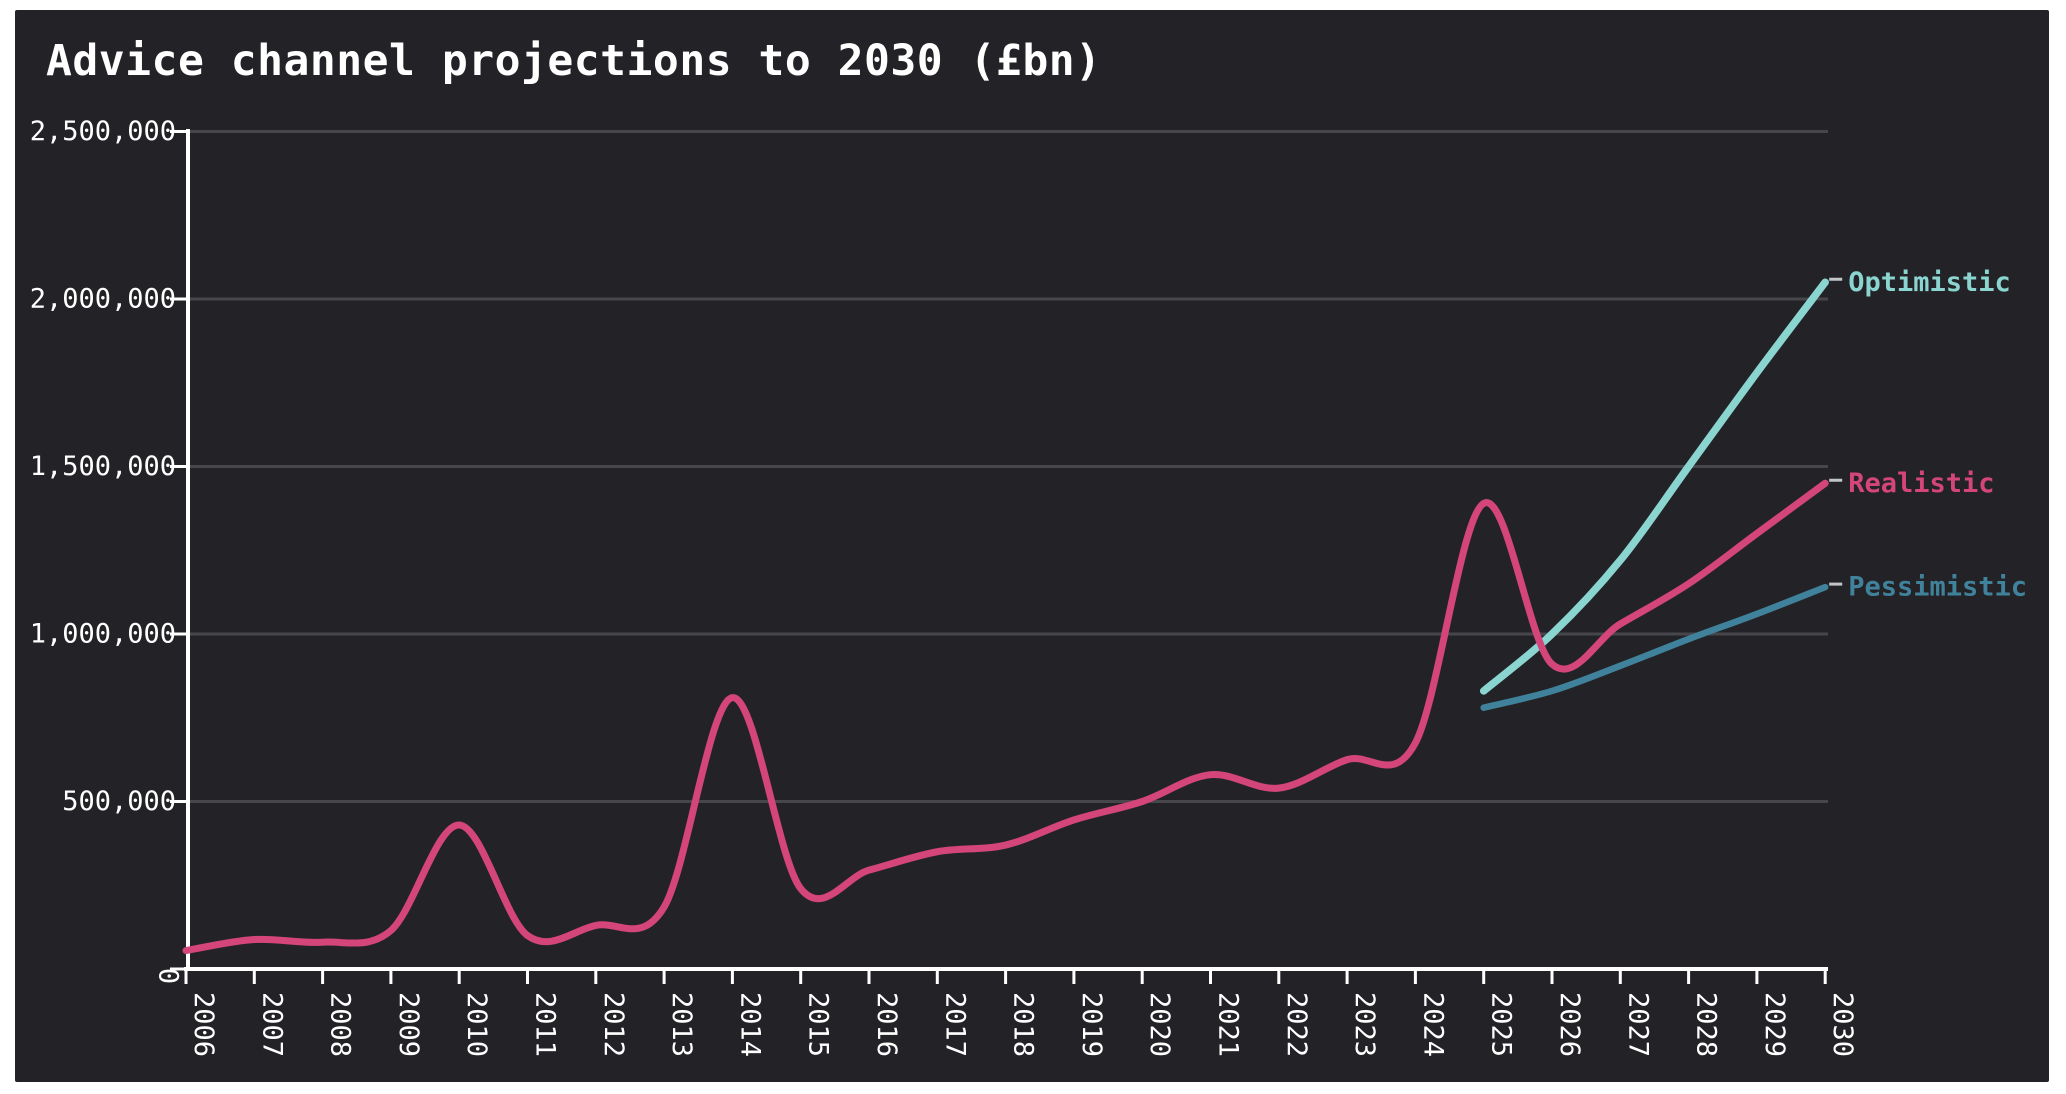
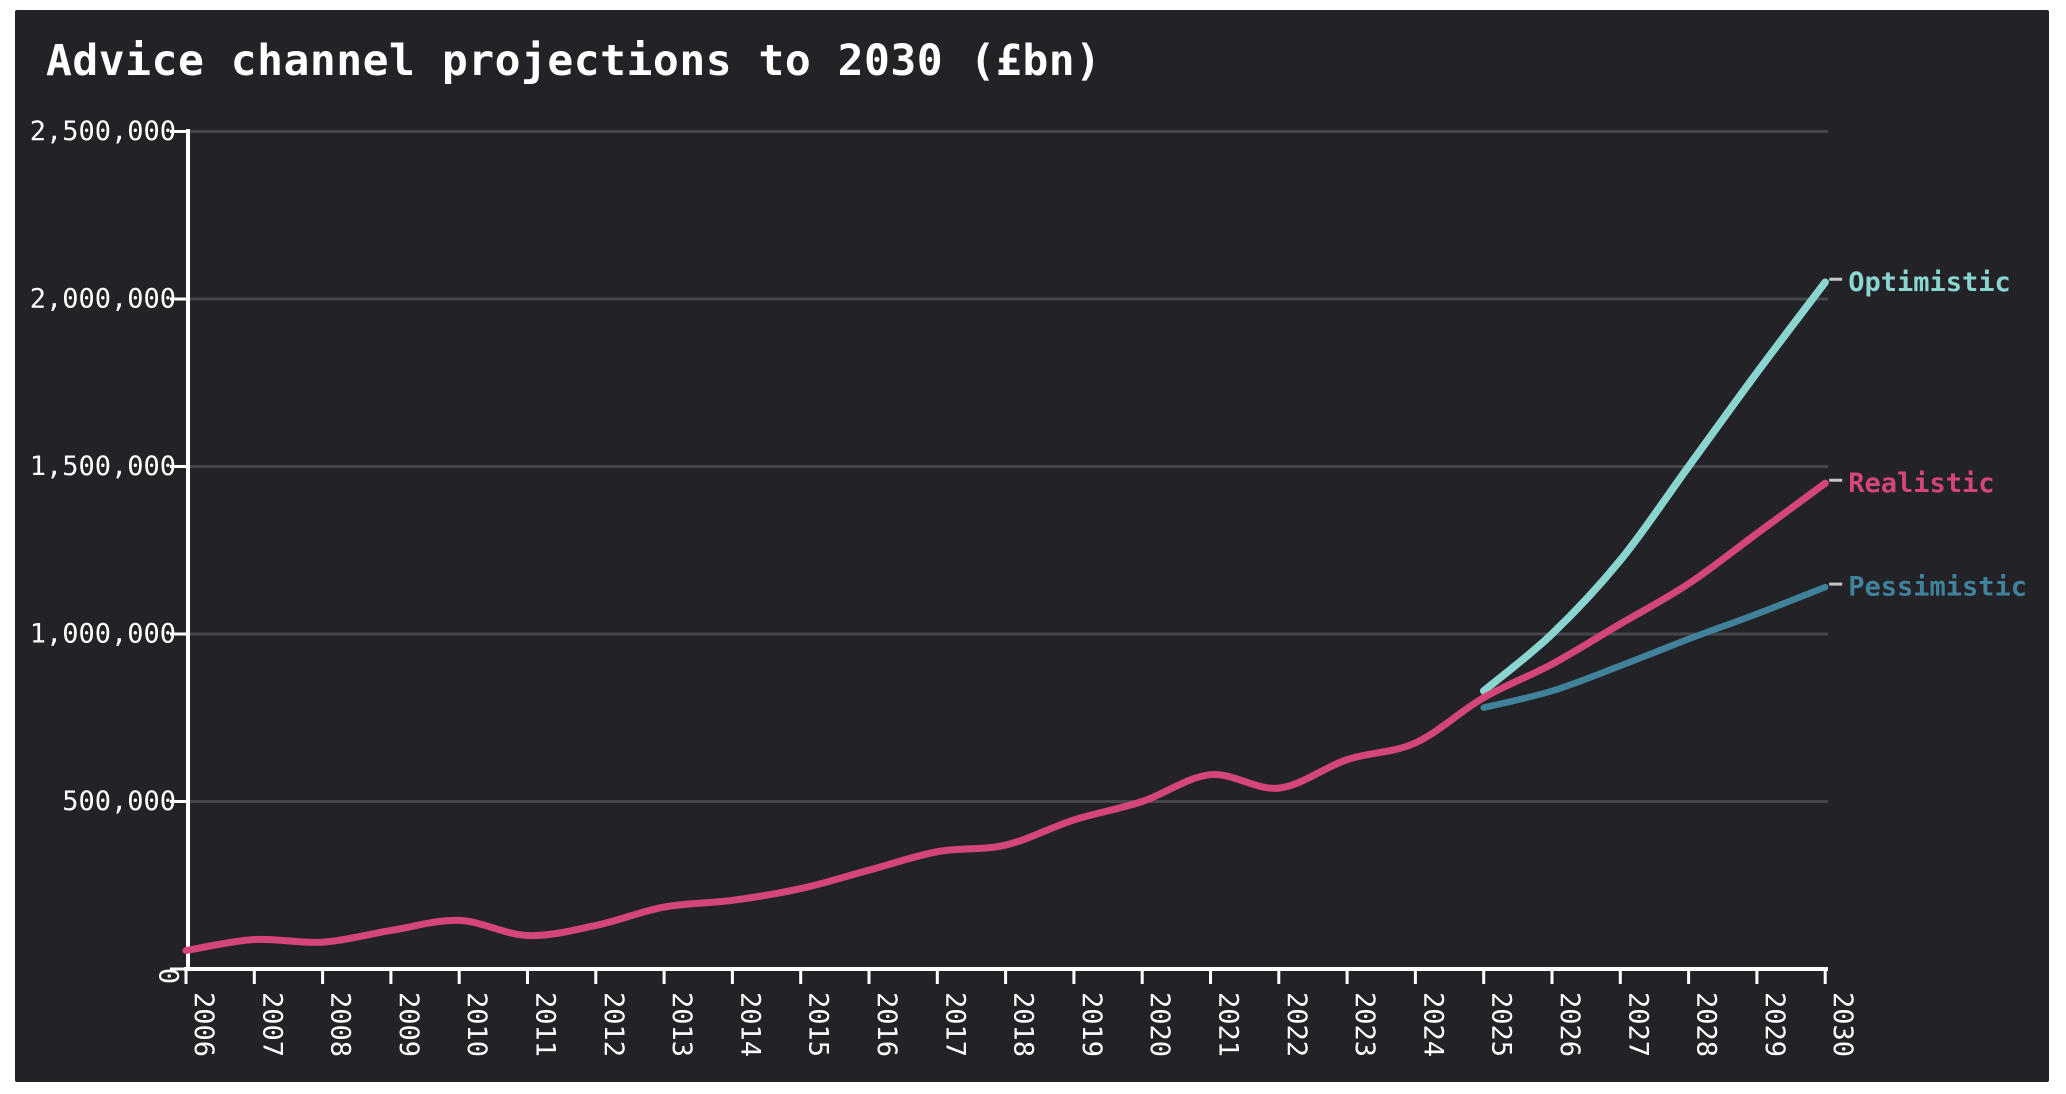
Realistic/2010: 430000 -> 140000
Realistic/2014: 810000 -> 200000
Realistic/2025: 1390000 -> 810000
